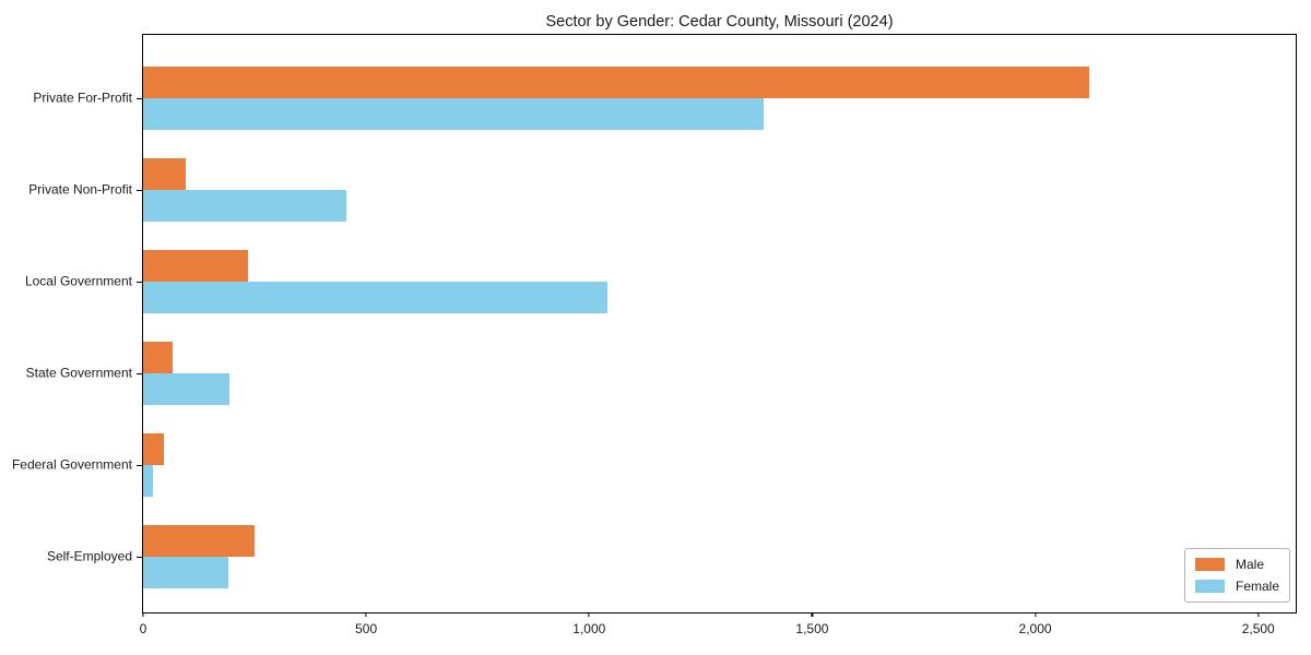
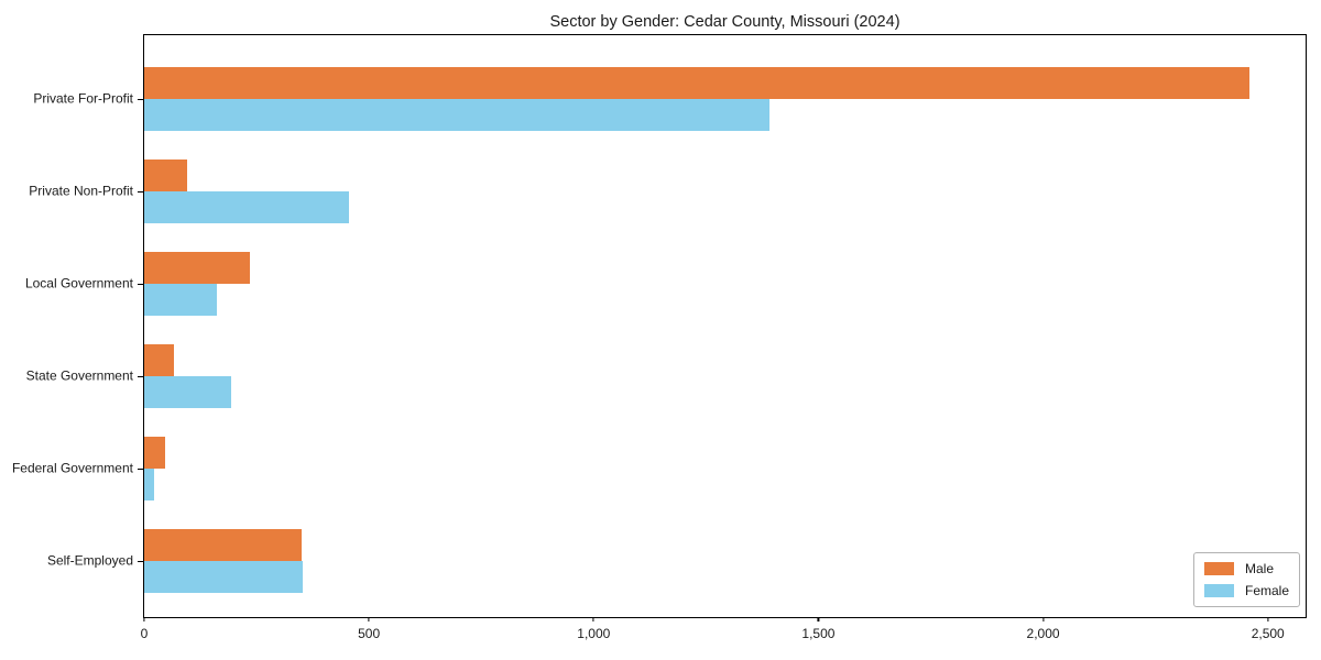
Male/Private For-Profit: 2120 -> 2460
Female/Local Government: 1040 -> 160
Male/Self-Employed: 250 -> 350
Female/Self-Employed: 190 -> 350
